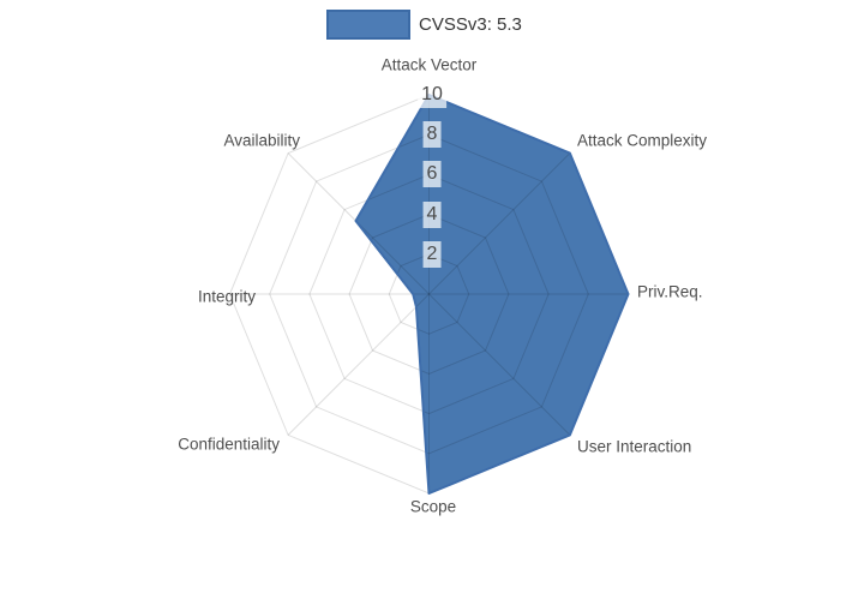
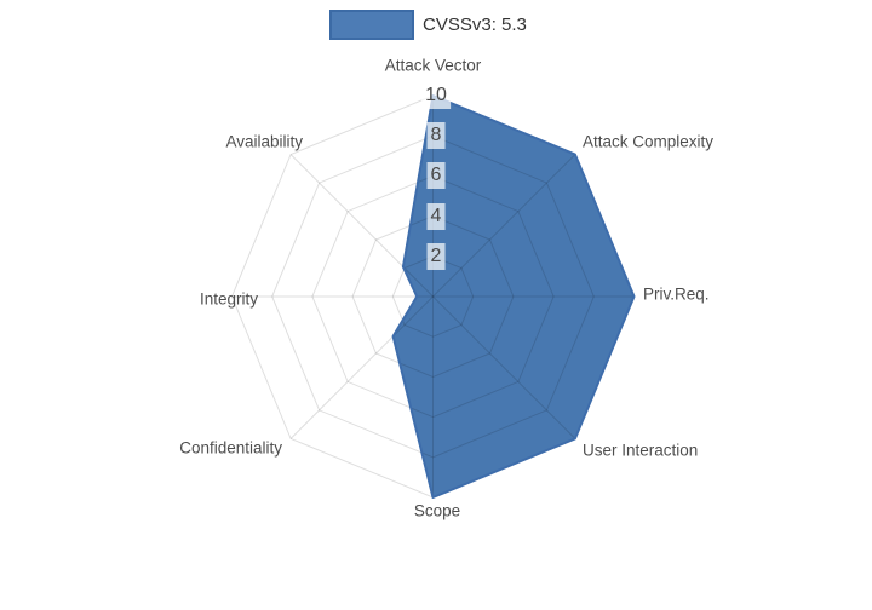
Confidentiality: 0.9 -> 2.8
Availability: 5.2 -> 2.1
